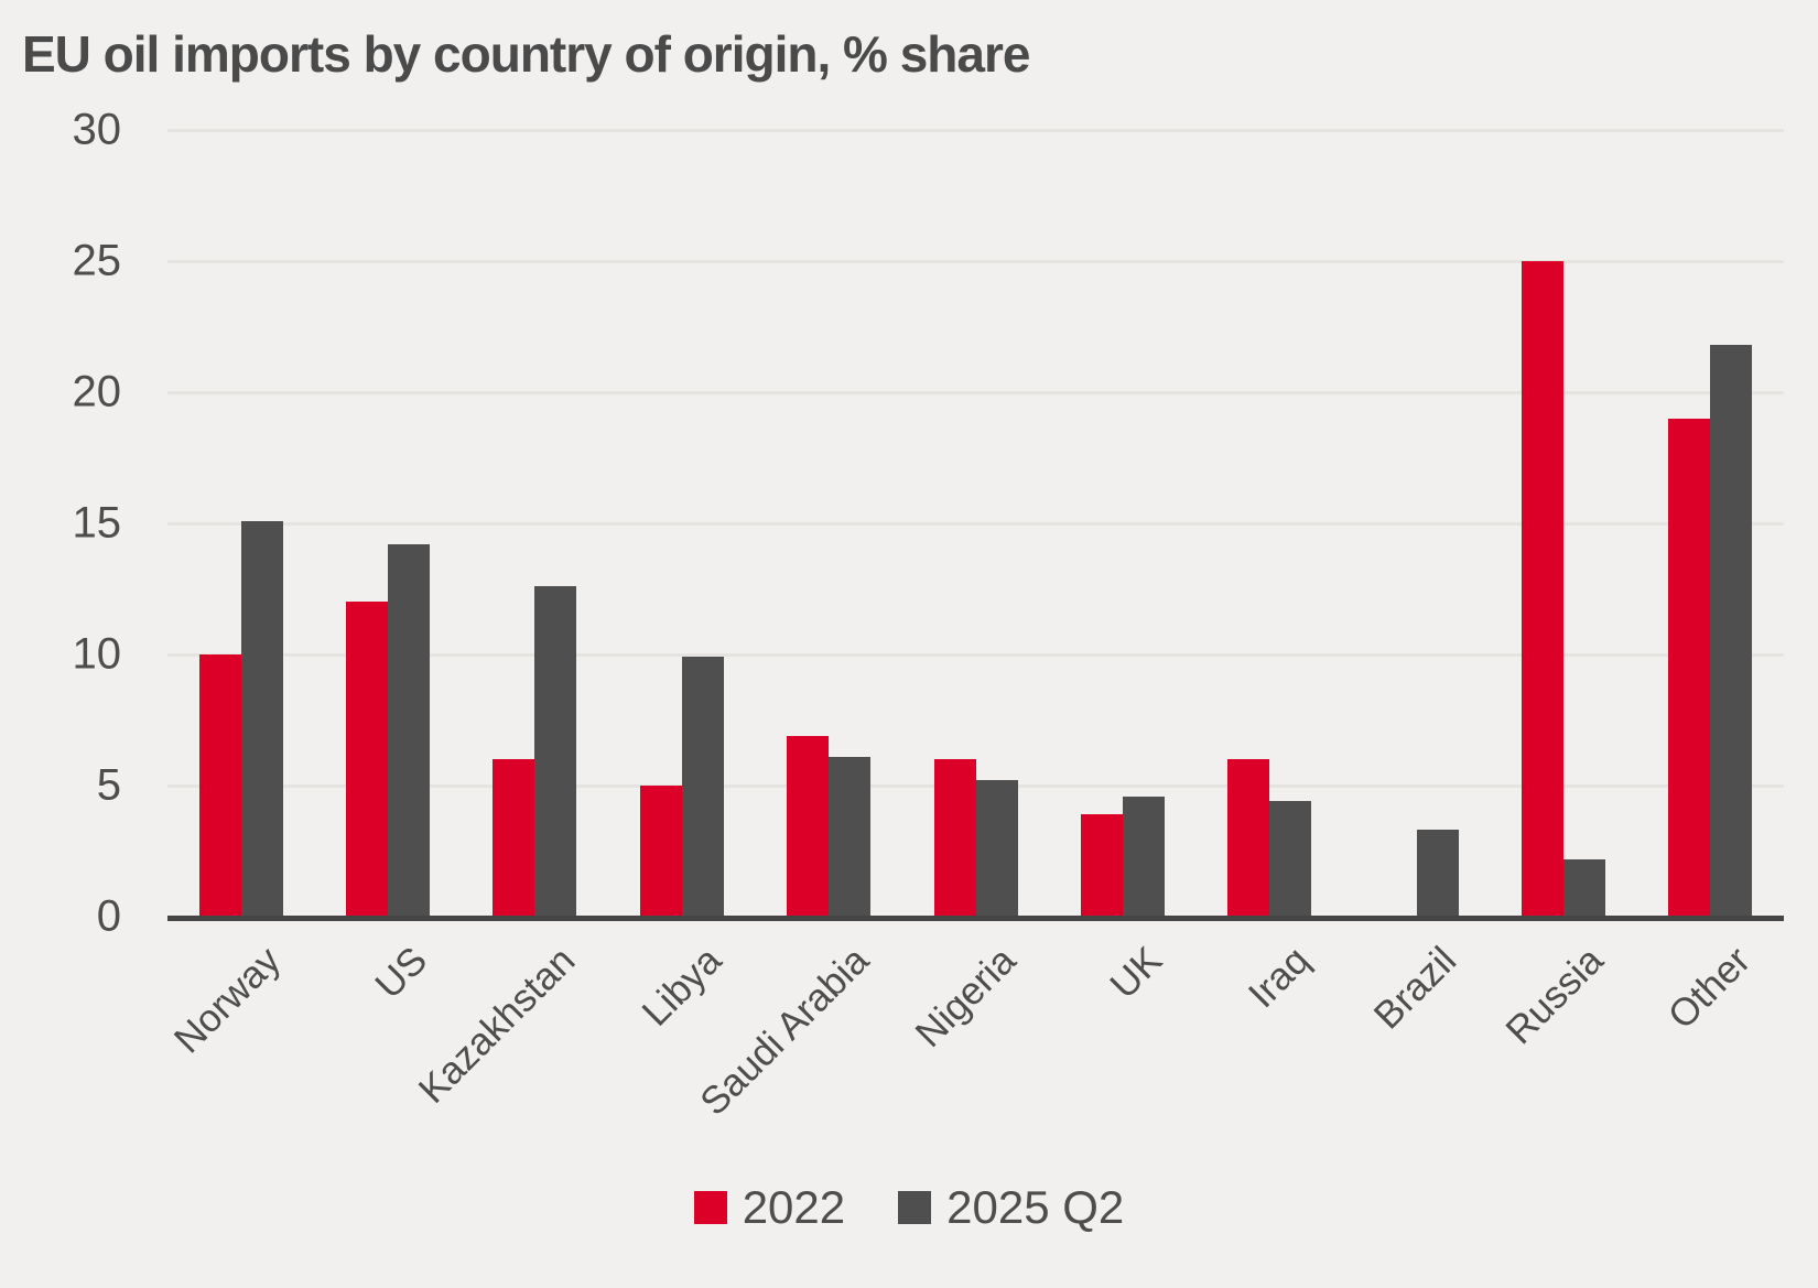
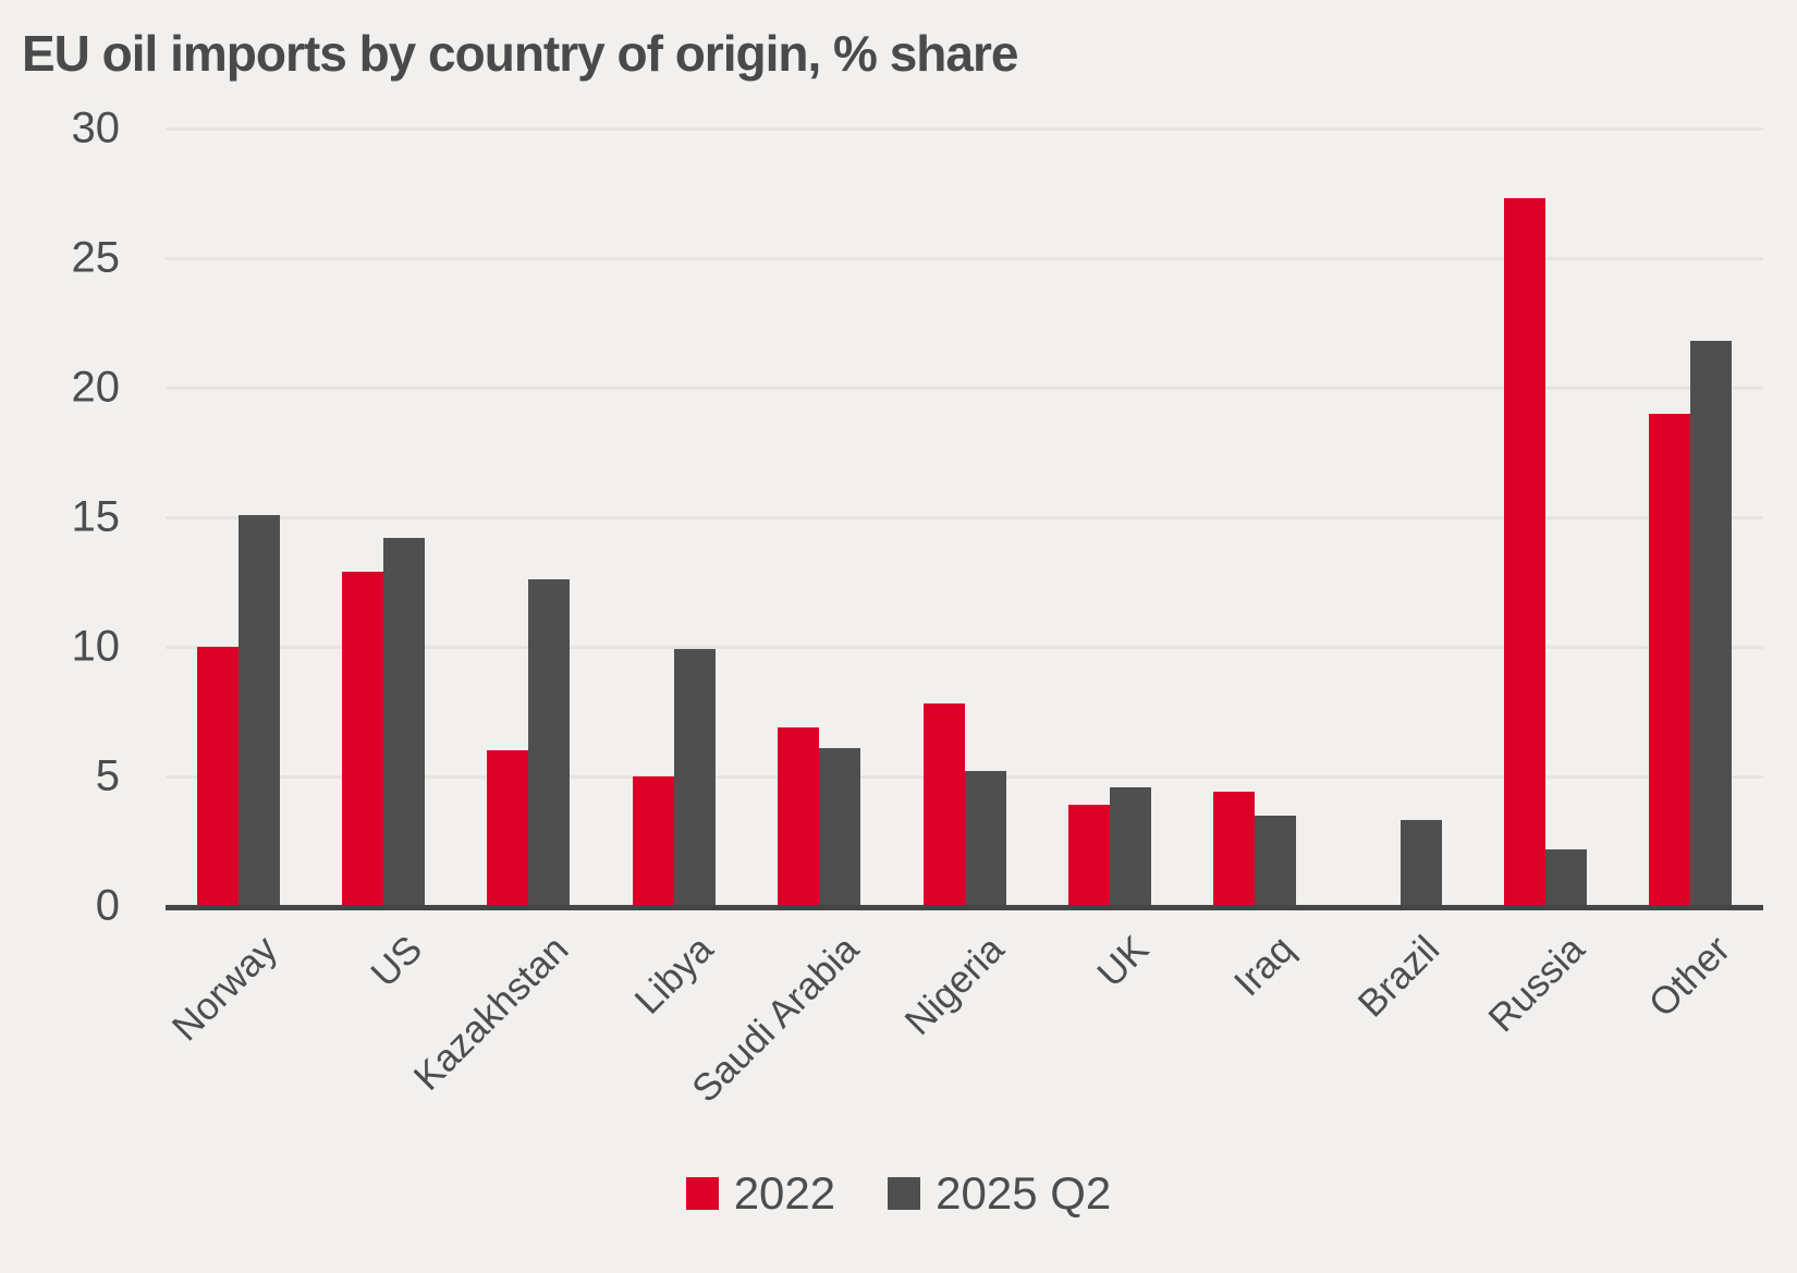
2022/US: 12.0 -> 12.9
2022/Nigeria: 6.0 -> 7.8
2022/Iraq: 6.0 -> 4.4
2025 Q2/Iraq: 4.4 -> 3.5
2022/Russia: 25.0 -> 27.3
